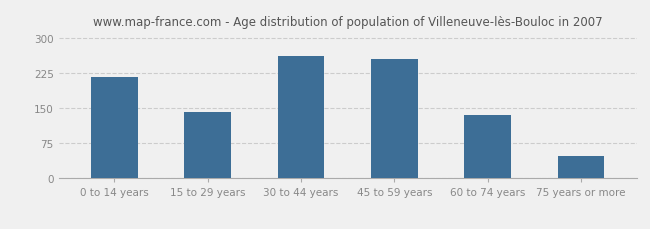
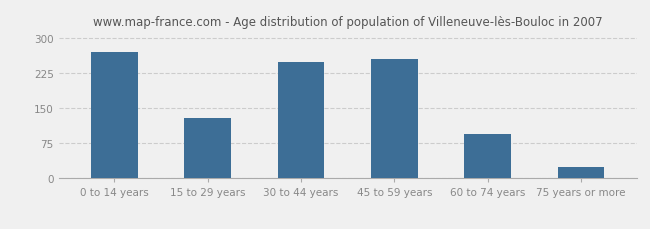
0 to 14 years: 218 -> 270
15 to 29 years: 143 -> 130
30 to 44 years: 262 -> 250
60 to 74 years: 135 -> 95
75 years or more: 48 -> 25
